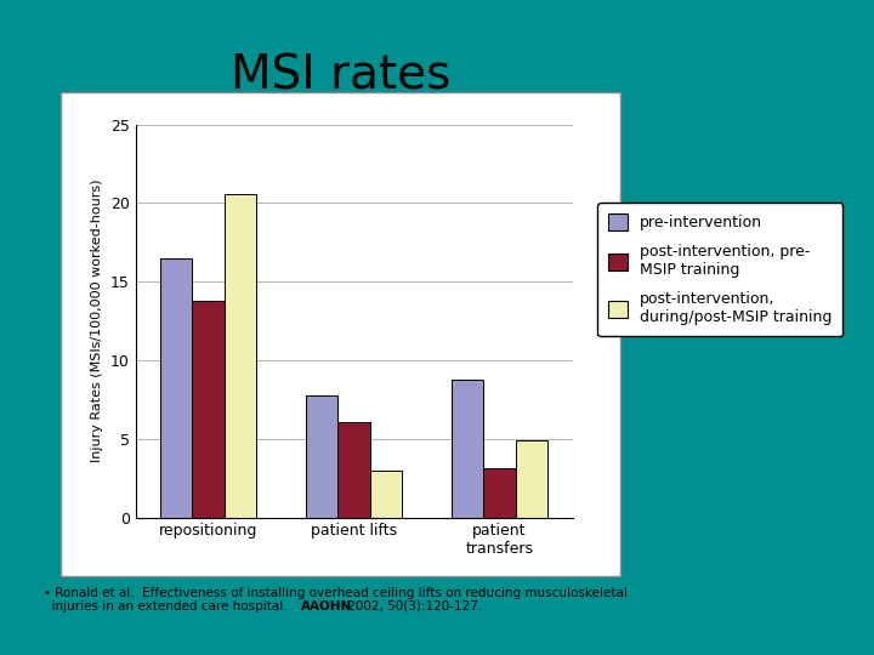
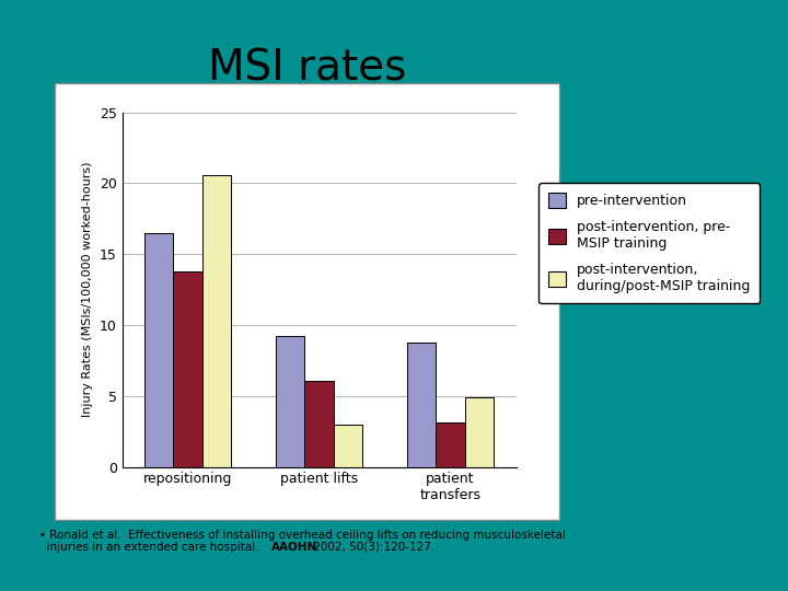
pre-intervention/patient lifts: 7.8 -> 9.2
